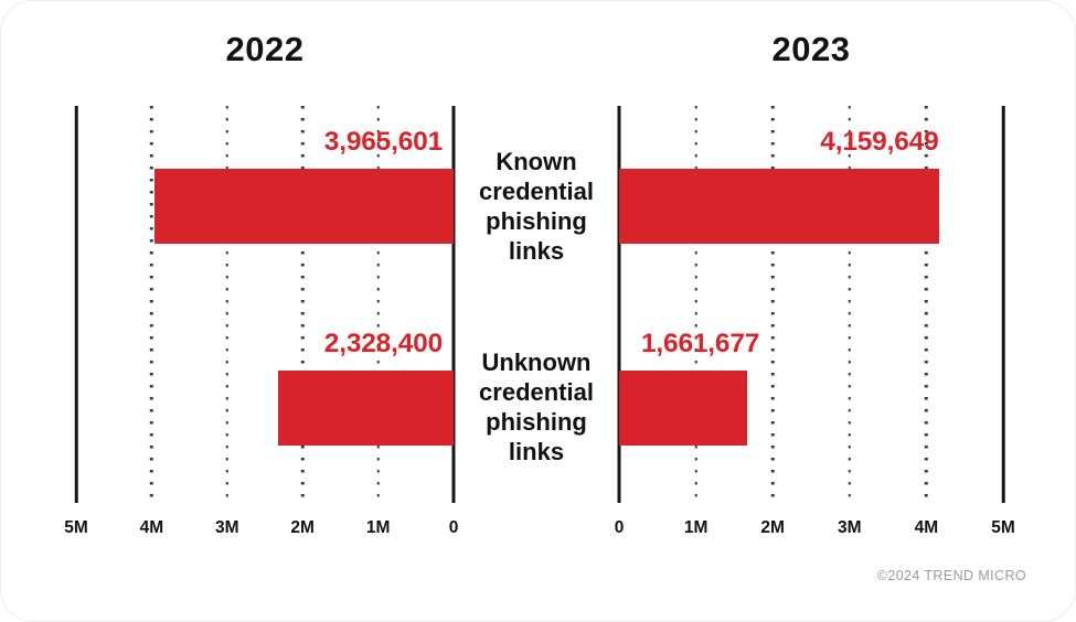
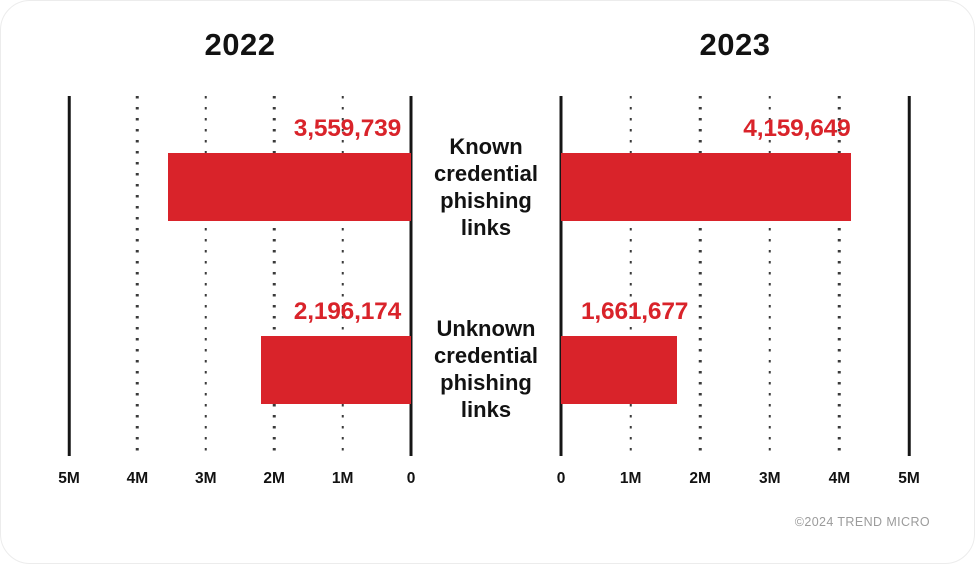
2022/Known credential phishing links: 3,965,601 -> 3,559,739
2022/Unknown credential phishing links: 2,328,400 -> 2,196,174
